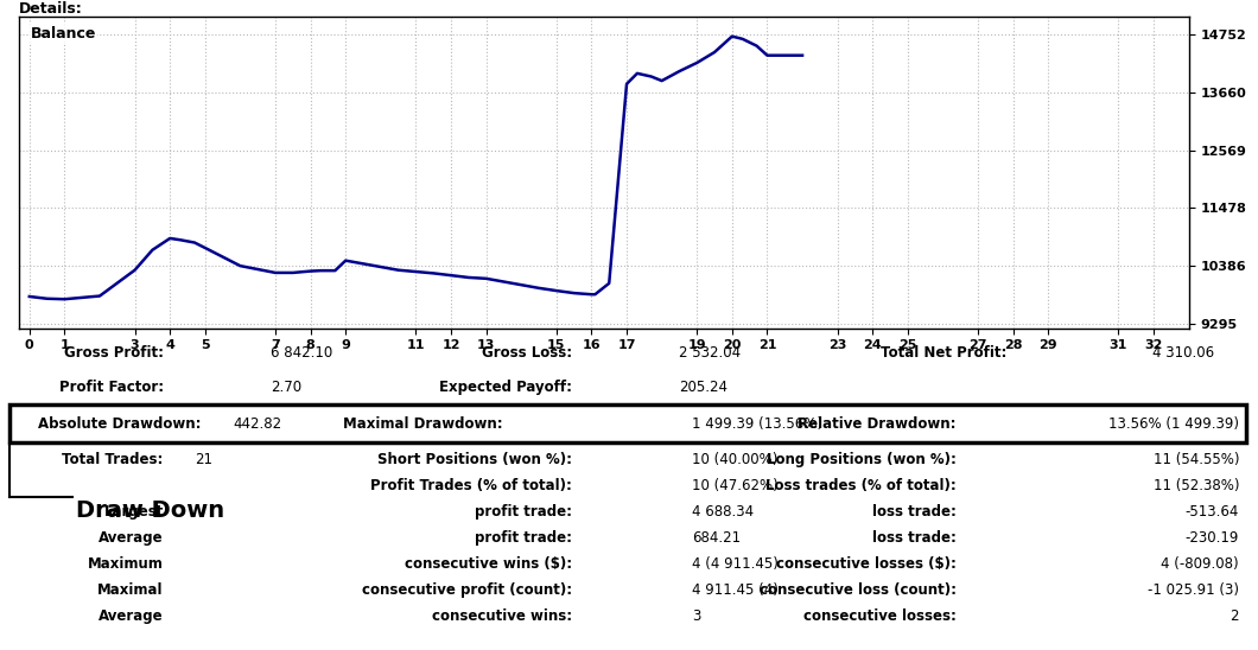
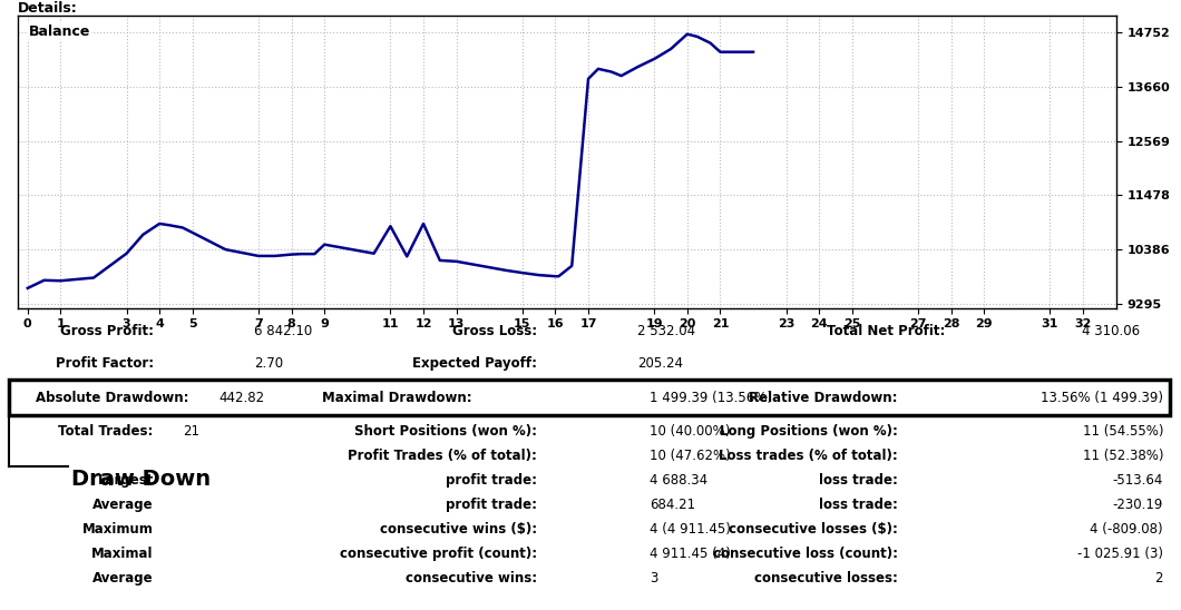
0: 9800 -> 9600
11: 10270 -> 10850
12: 10200 -> 10900
